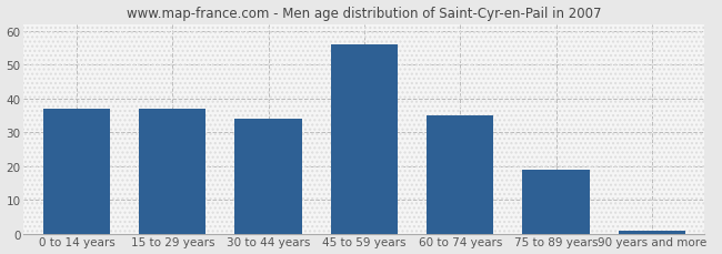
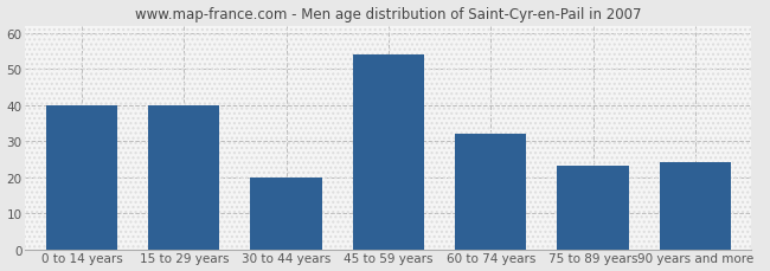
0 to 14 years: 37 -> 40
15 to 29 years: 37 -> 40
30 to 44 years: 34 -> 20
45 to 59 years: 56 -> 54
60 to 74 years: 35 -> 32
75 to 89 years: 19 -> 23
90 years and more: 1 -> 24
